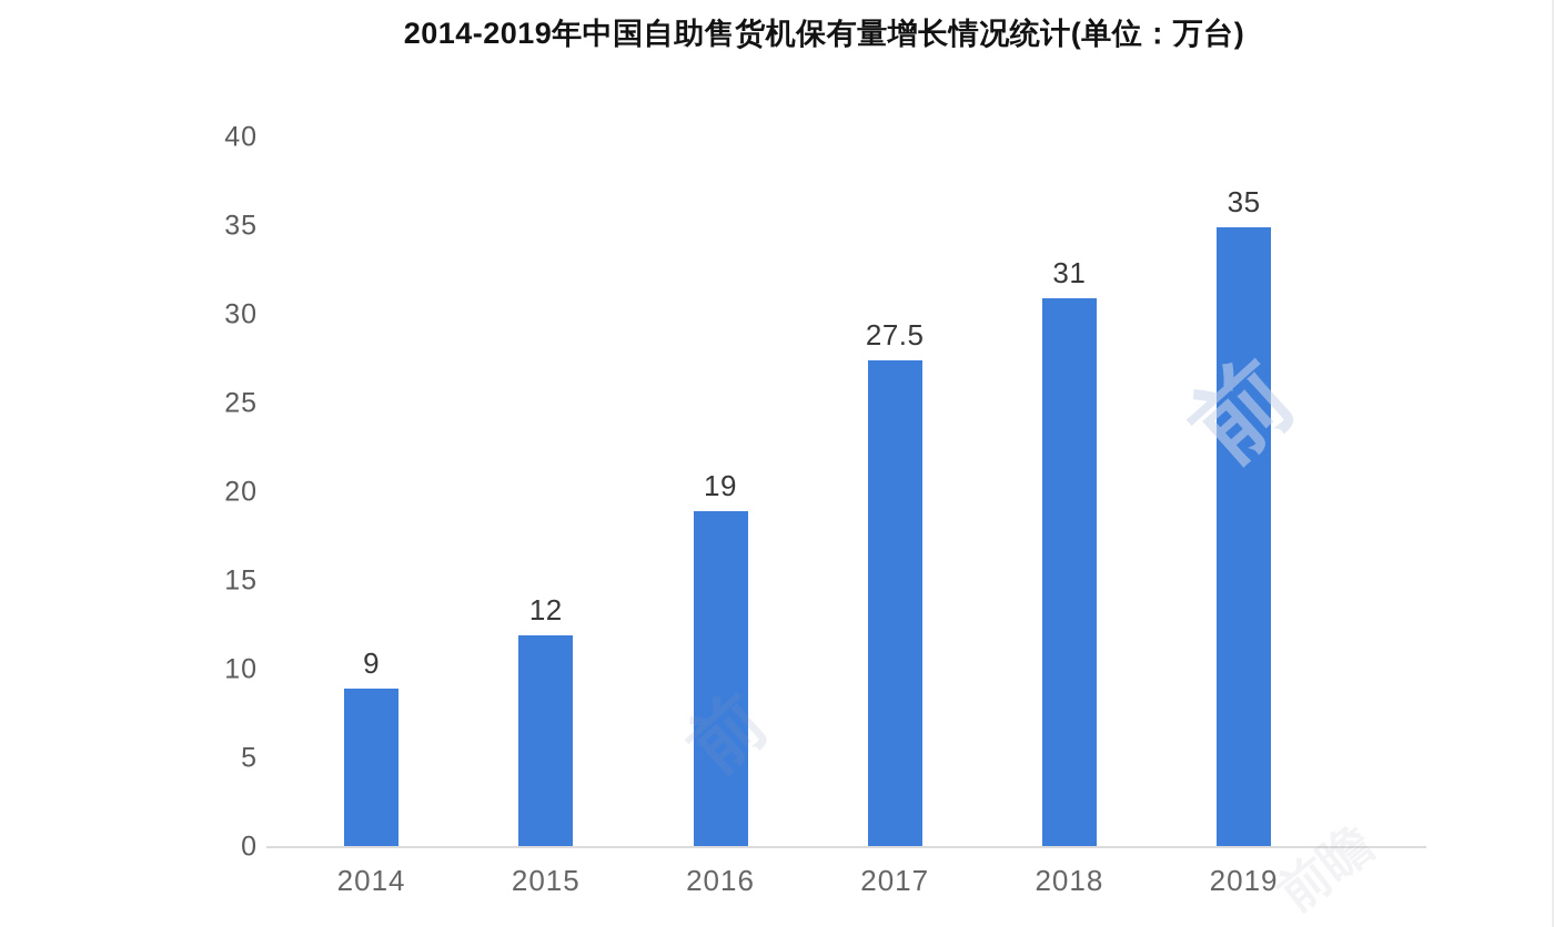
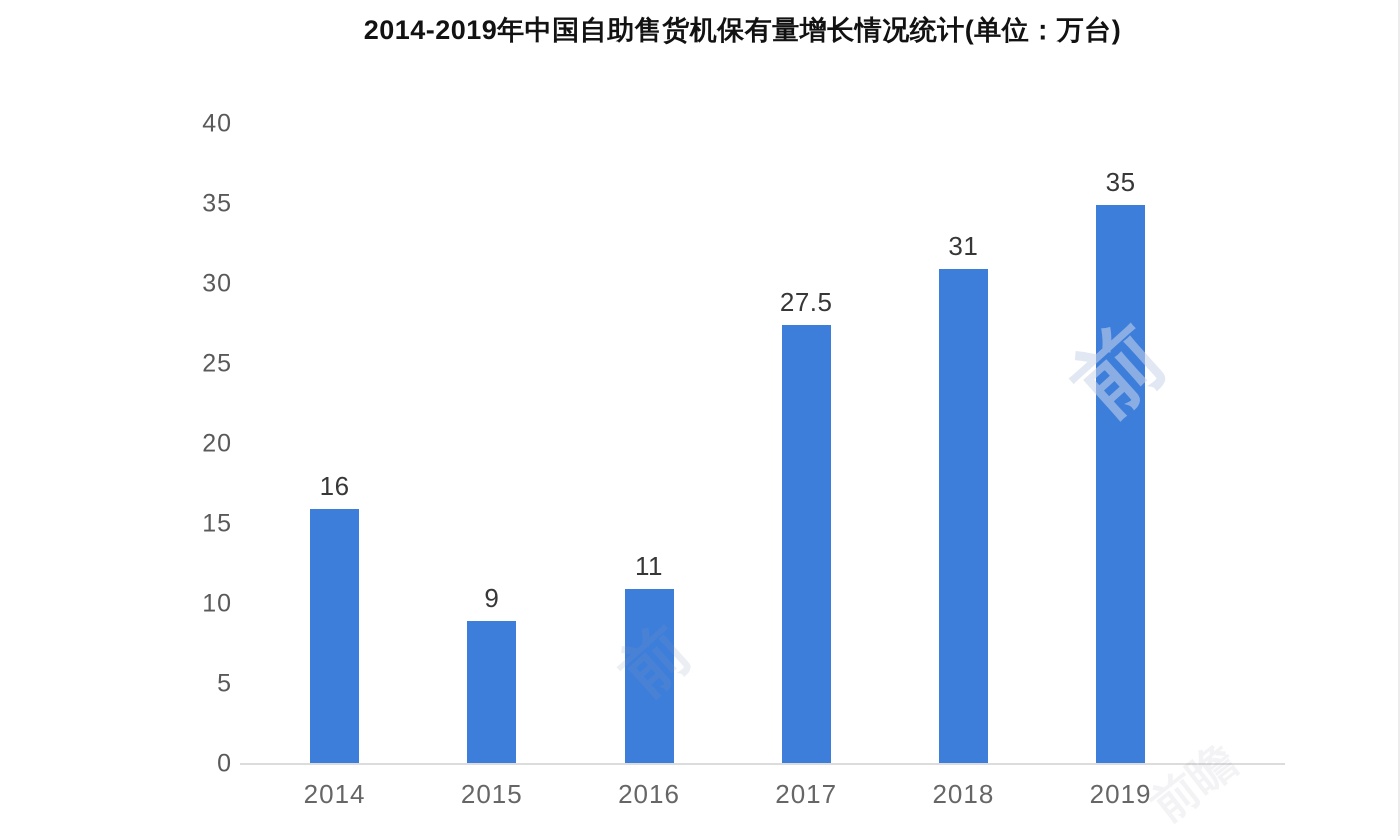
2014: 9 -> 16
2015: 12 -> 9
2016: 19 -> 11
